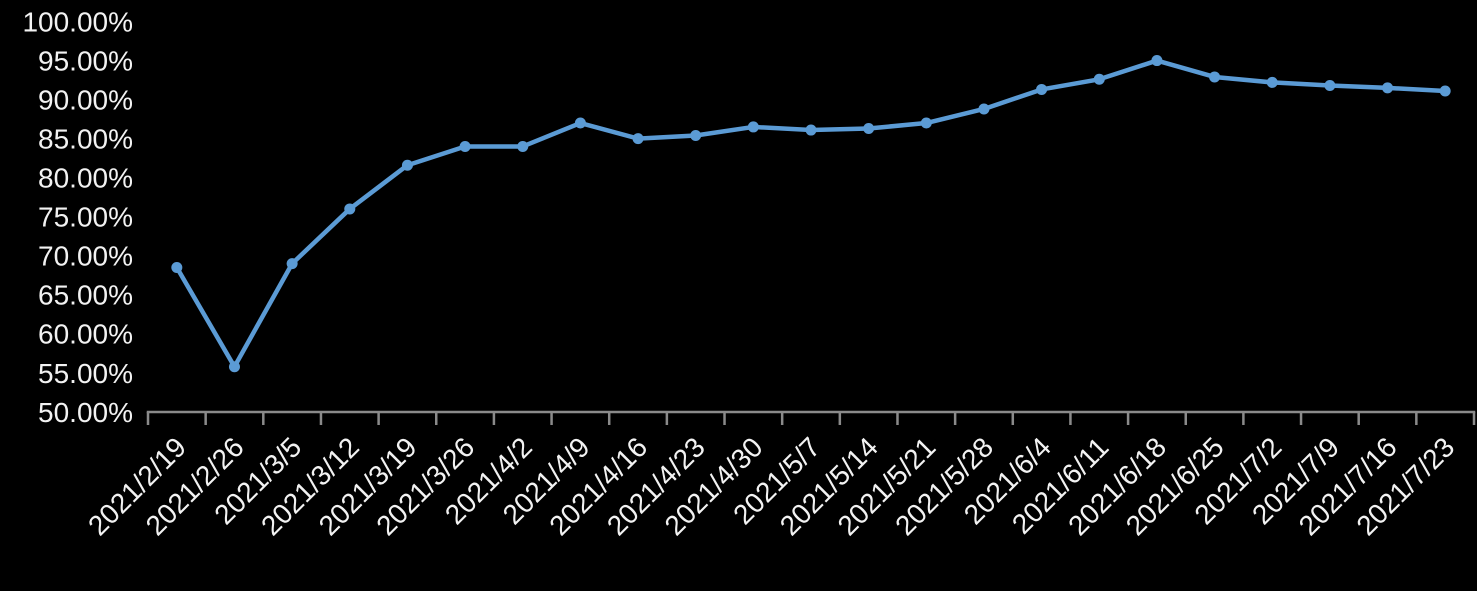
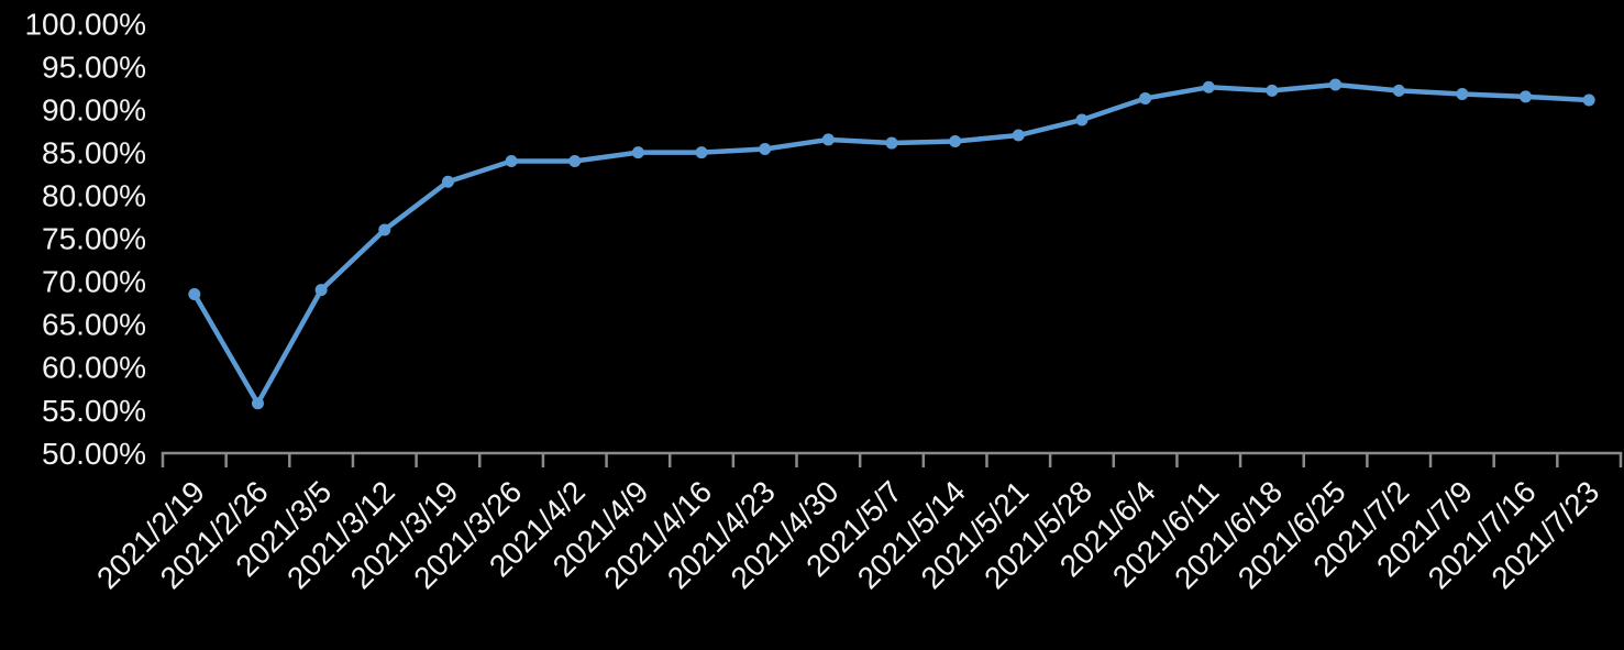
2021/4/9: 87% -> 85%
2021/6/18: 95% -> 92%
